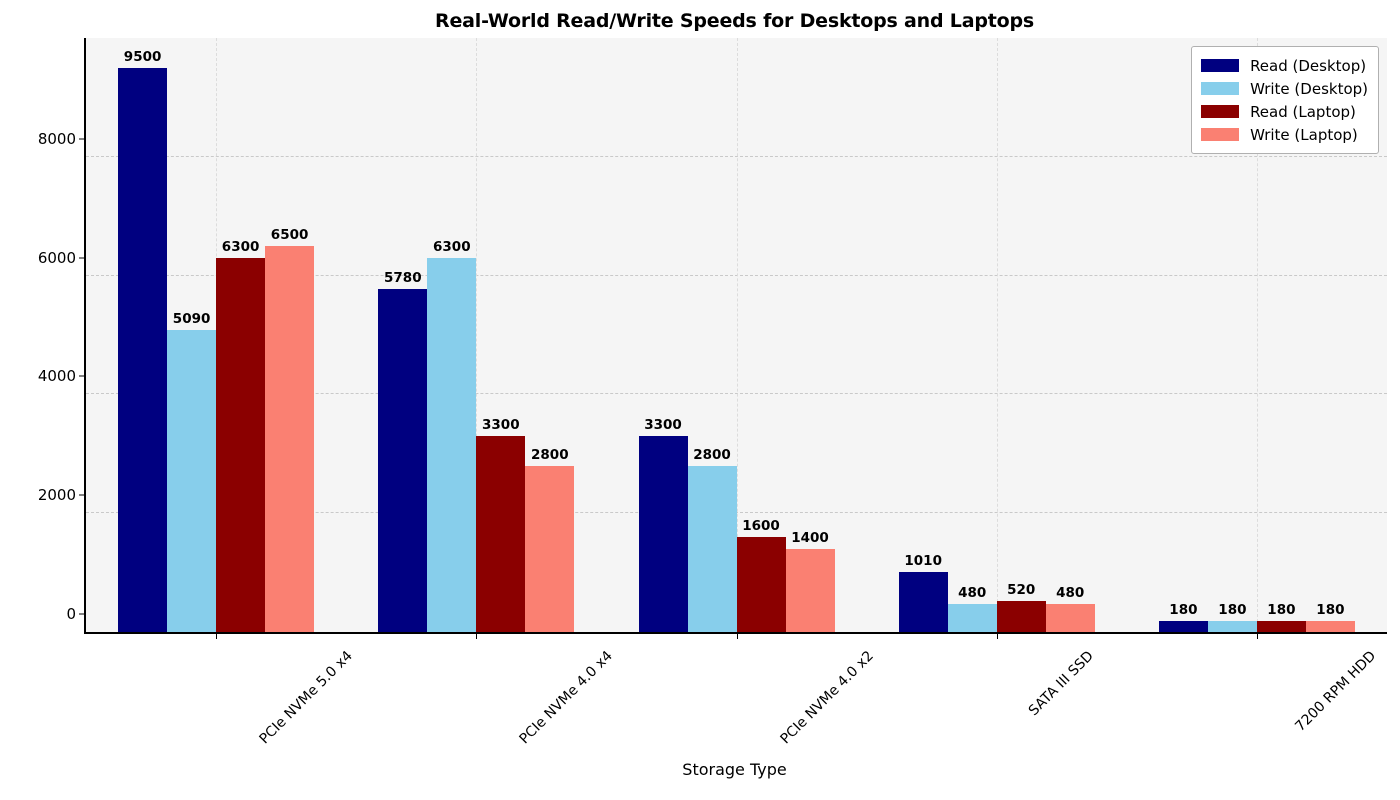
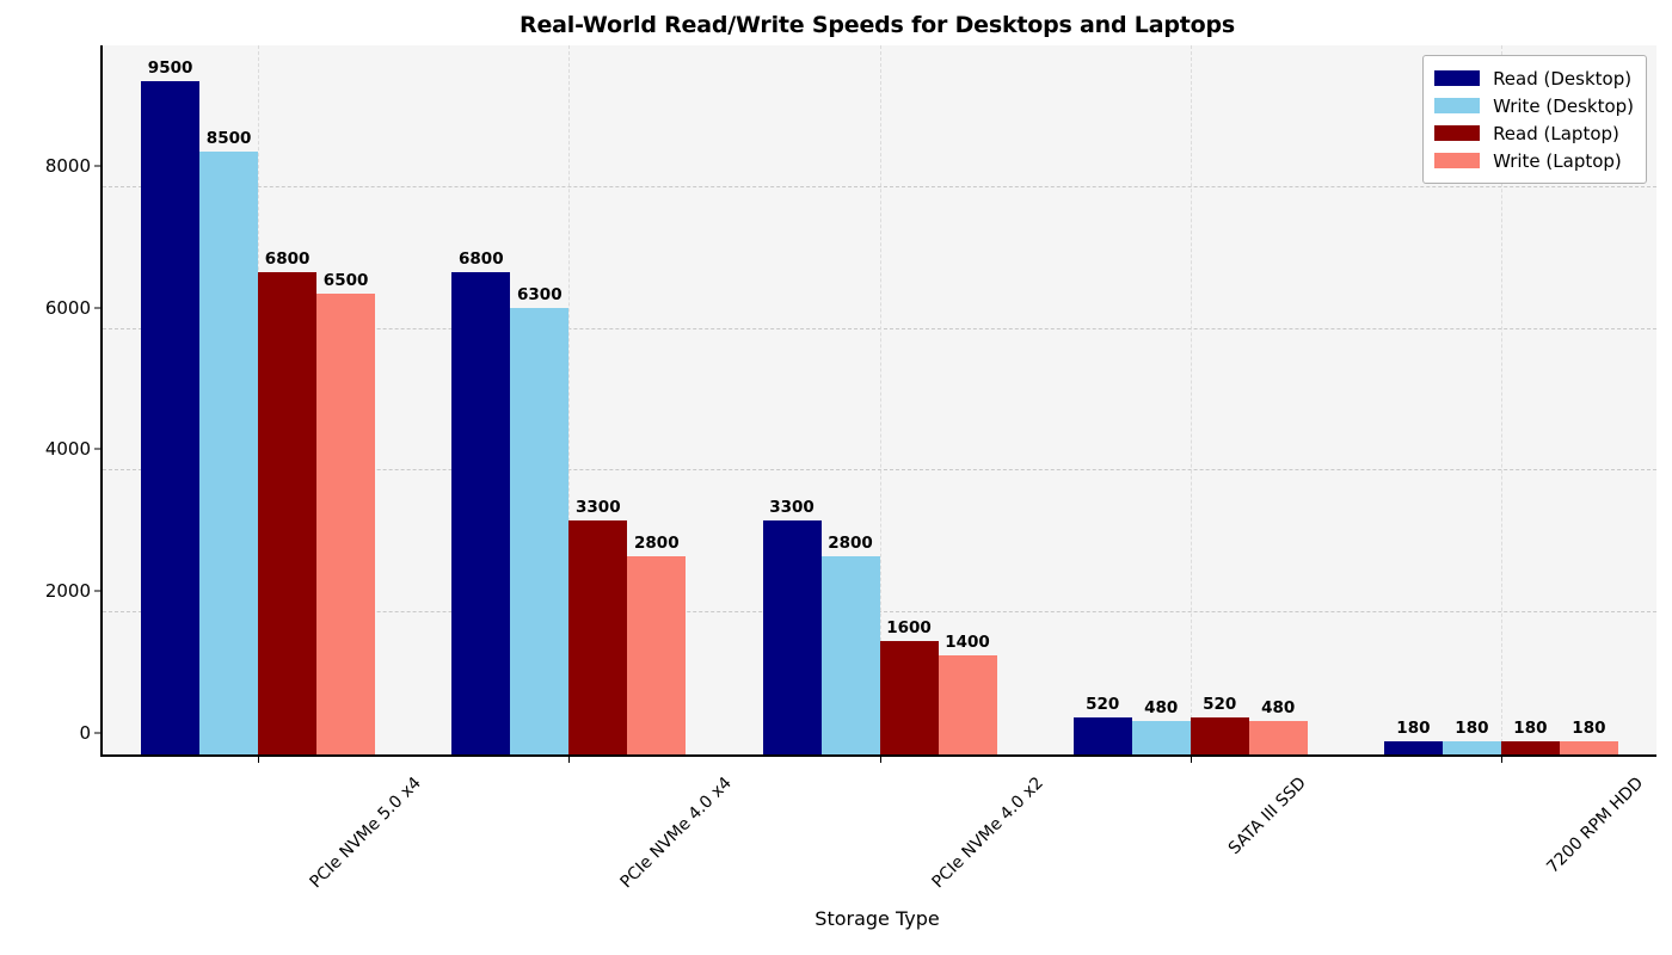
Write (Desktop)/PCIe NVMe 5.0 x4: 5090 -> 8500
Read (Laptop)/PCIe NVMe 5.0 x4: 6300 -> 6800
Read (Desktop)/PCIe NVMe 4.0 x4: 5780 -> 6800
Read (Desktop)/SATA III SSD: 1010 -> 520
